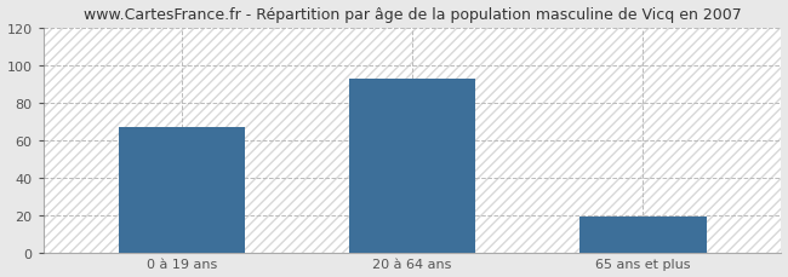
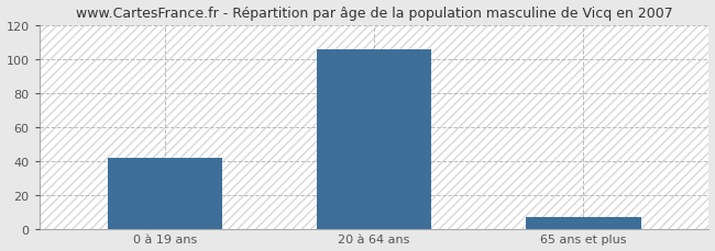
0 à 19 ans: 67 -> 42
20 à 64 ans: 93 -> 106
65 ans et plus: 19 -> 7
